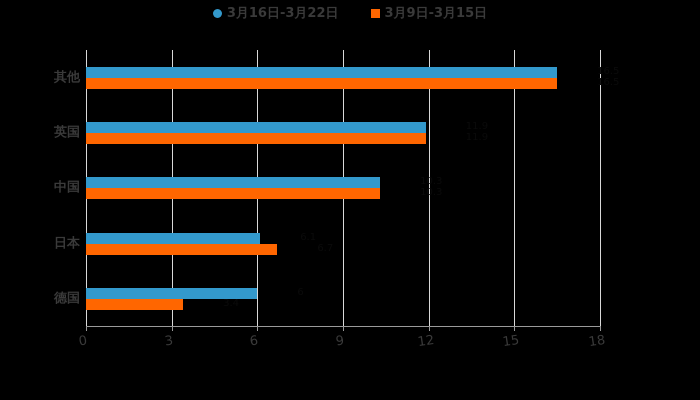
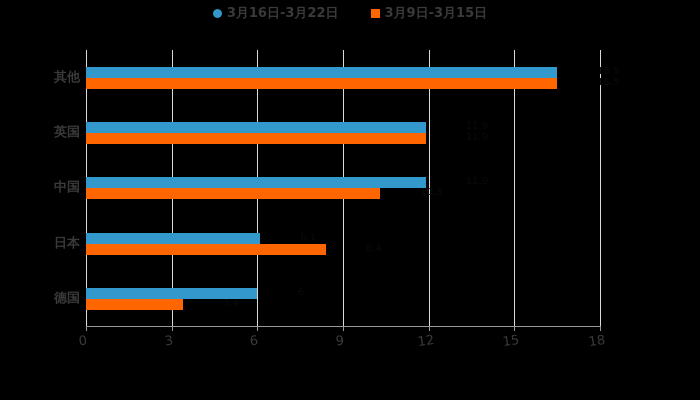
3月16日-3月22日/中国: 10.3 -> 11.9
3月9日-3月15日/日本: 6.7 -> 8.4
